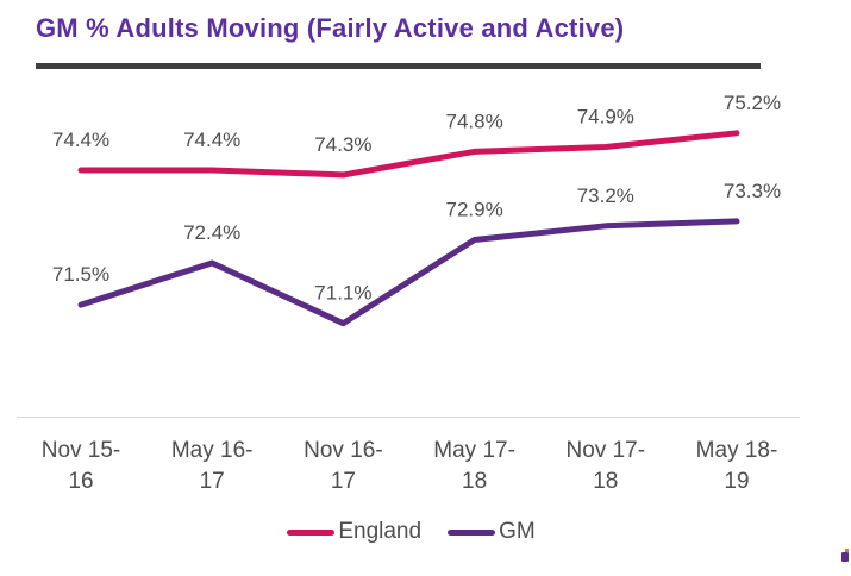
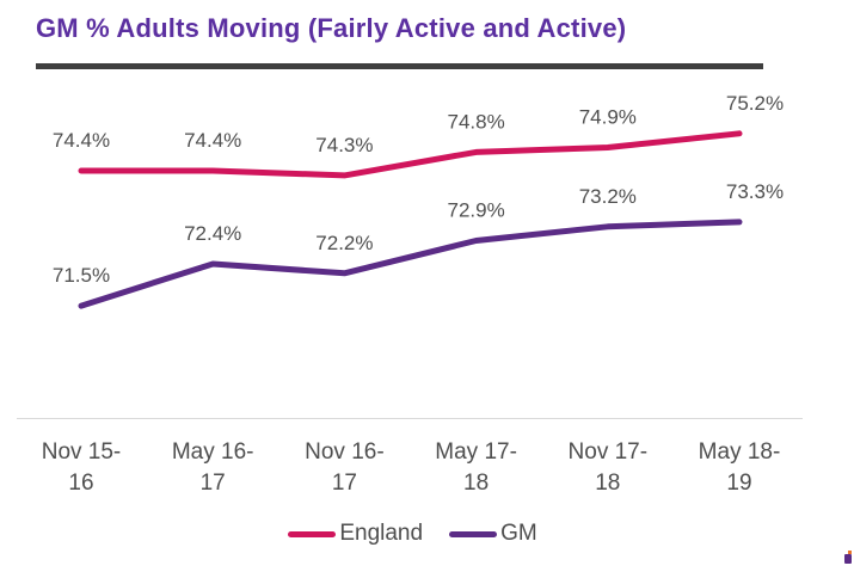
GM/Nov 16-17: 71.1% -> 72.2%
